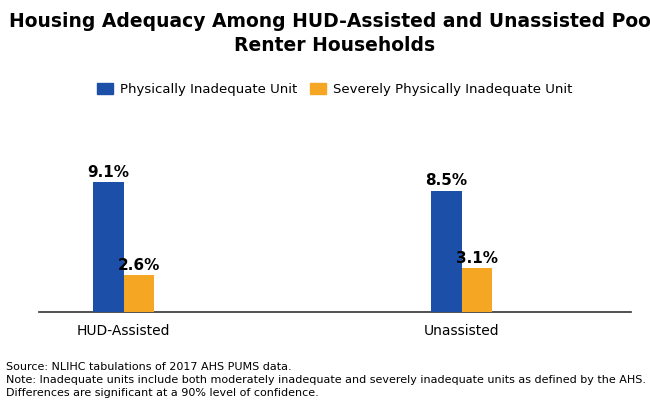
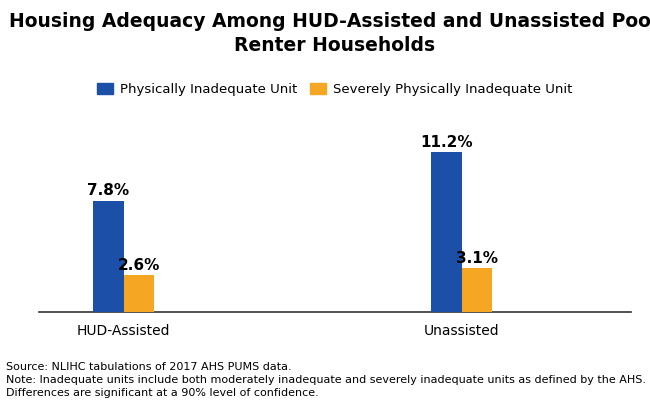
Physically Inadequate Unit/HUD-Assisted: 9.1% -> 7.8%
Physically Inadequate Unit/Unassisted: 8.5% -> 11.2%
